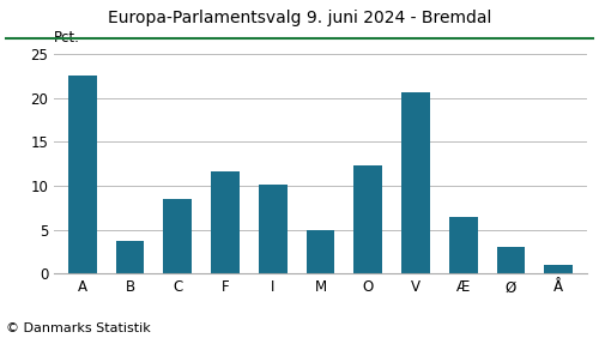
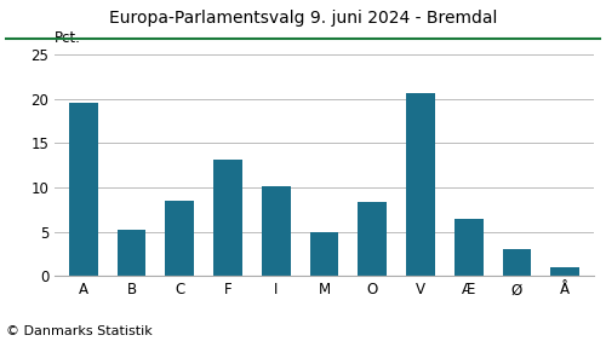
A: 22.6 -> 19.5
B: 3.8 -> 5.2
F: 11.6 -> 13.2
O: 12.4 -> 8.4
